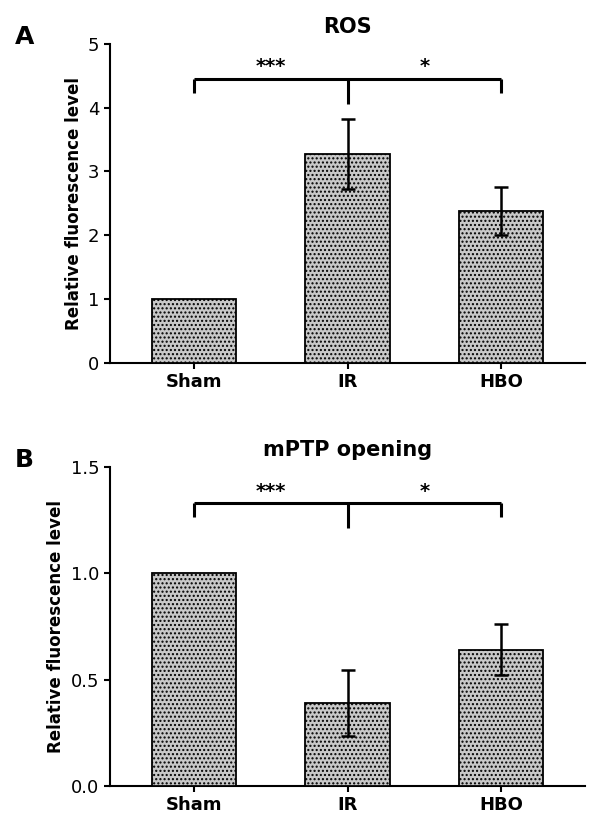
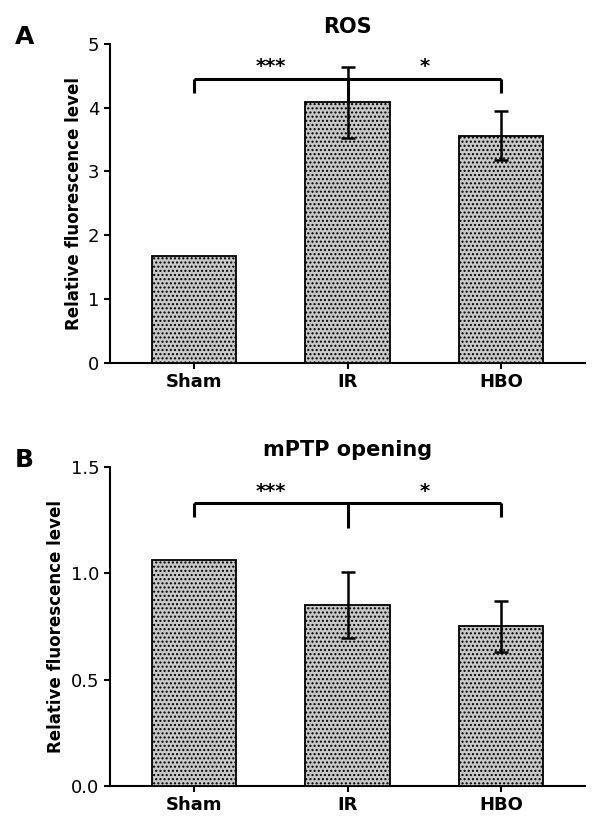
ROS/Sham: 1.00 -> 1.68
ROS/IR: 3.27 -> 4.08
ROS/HBO: 2.38 -> 3.56
mPTP opening/Sham: 1.00 -> 1.06
mPTP opening/IR: 0.39 -> 0.85
mPTP opening/HBO: 0.64 -> 0.75
